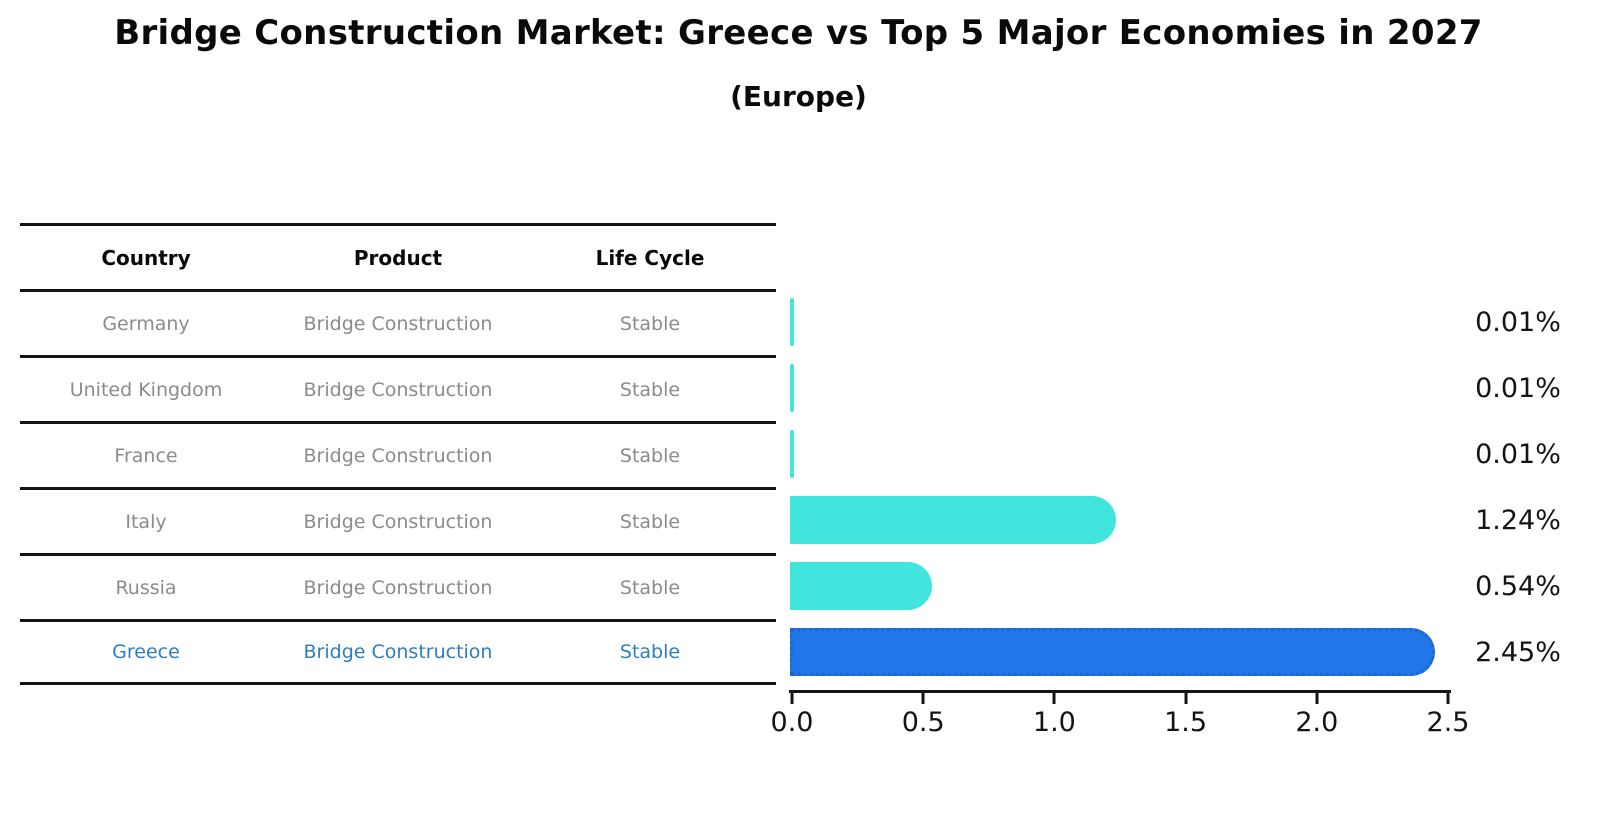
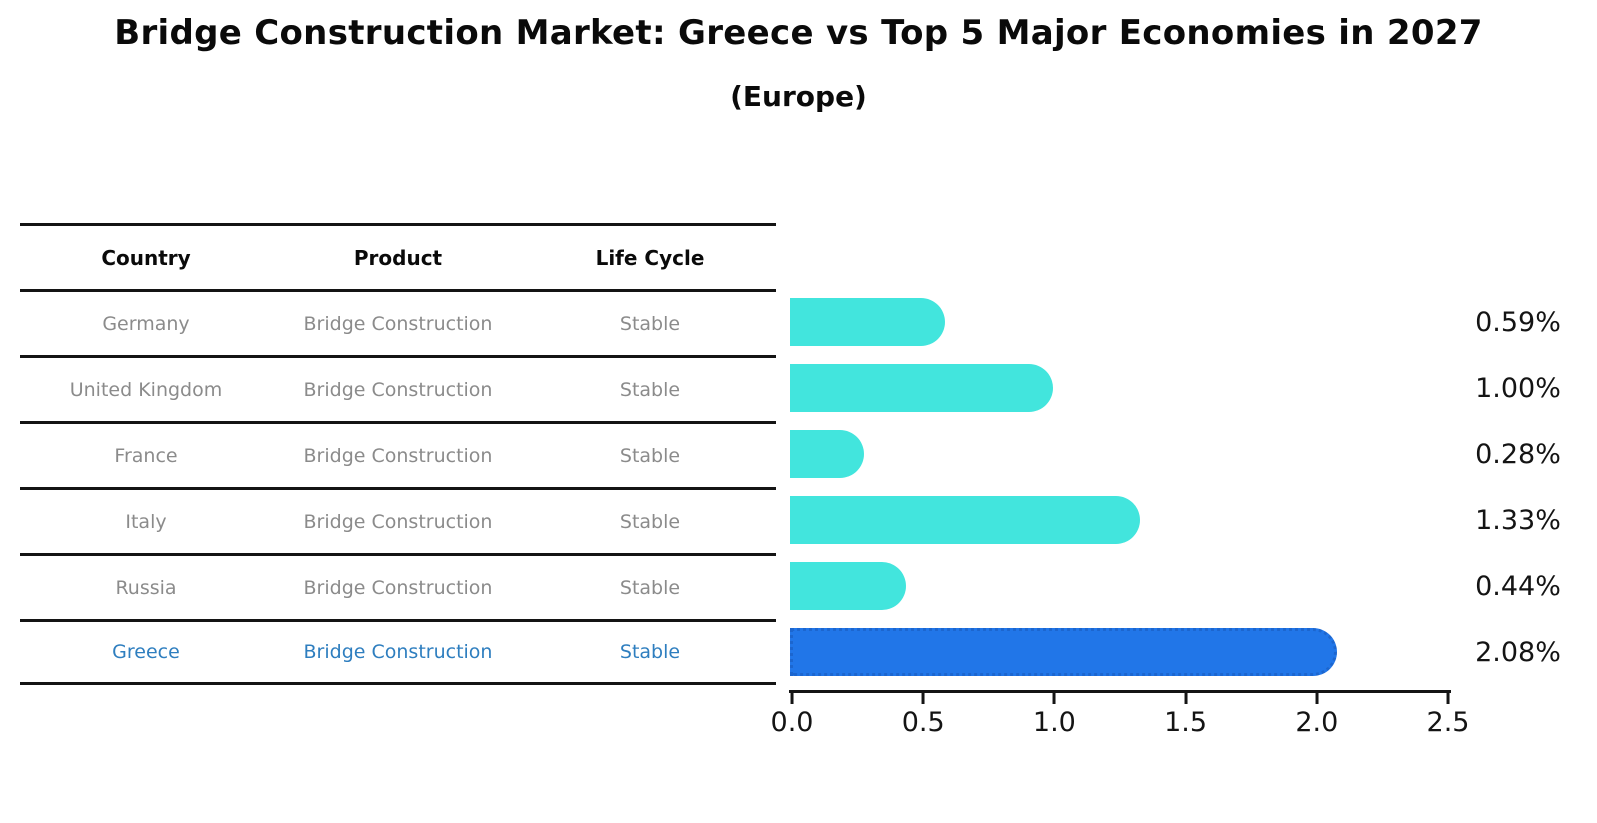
Germany: 0.01% -> 0.59%
United Kingdom: 0.01% -> 1.00%
France: 0.01% -> 0.28%
Italy: 1.24% -> 1.33%
Russia: 0.54% -> 0.44%
Greece: 2.45% -> 2.08%
